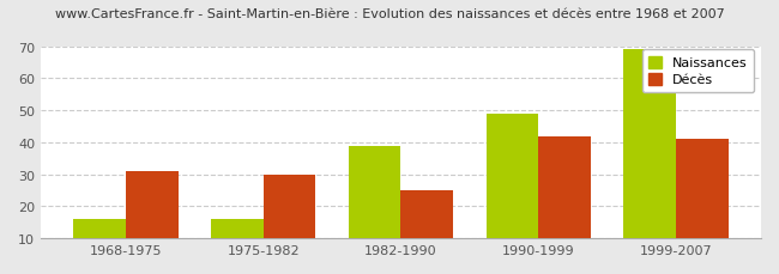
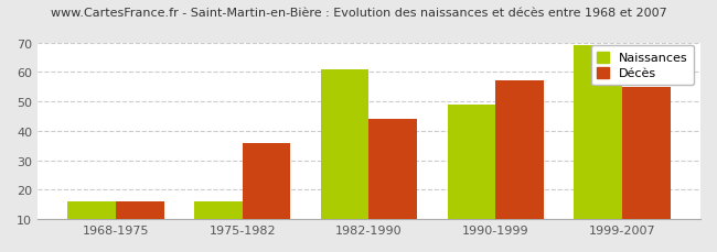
Décès/1968-1975: 31 -> 16
Décès/1975-1982: 30 -> 36
Naissances/1982-1990: 39 -> 61
Décès/1982-1990: 25 -> 44
Décès/1990-1999: 42 -> 57
Décès/1999-2007: 41 -> 55
